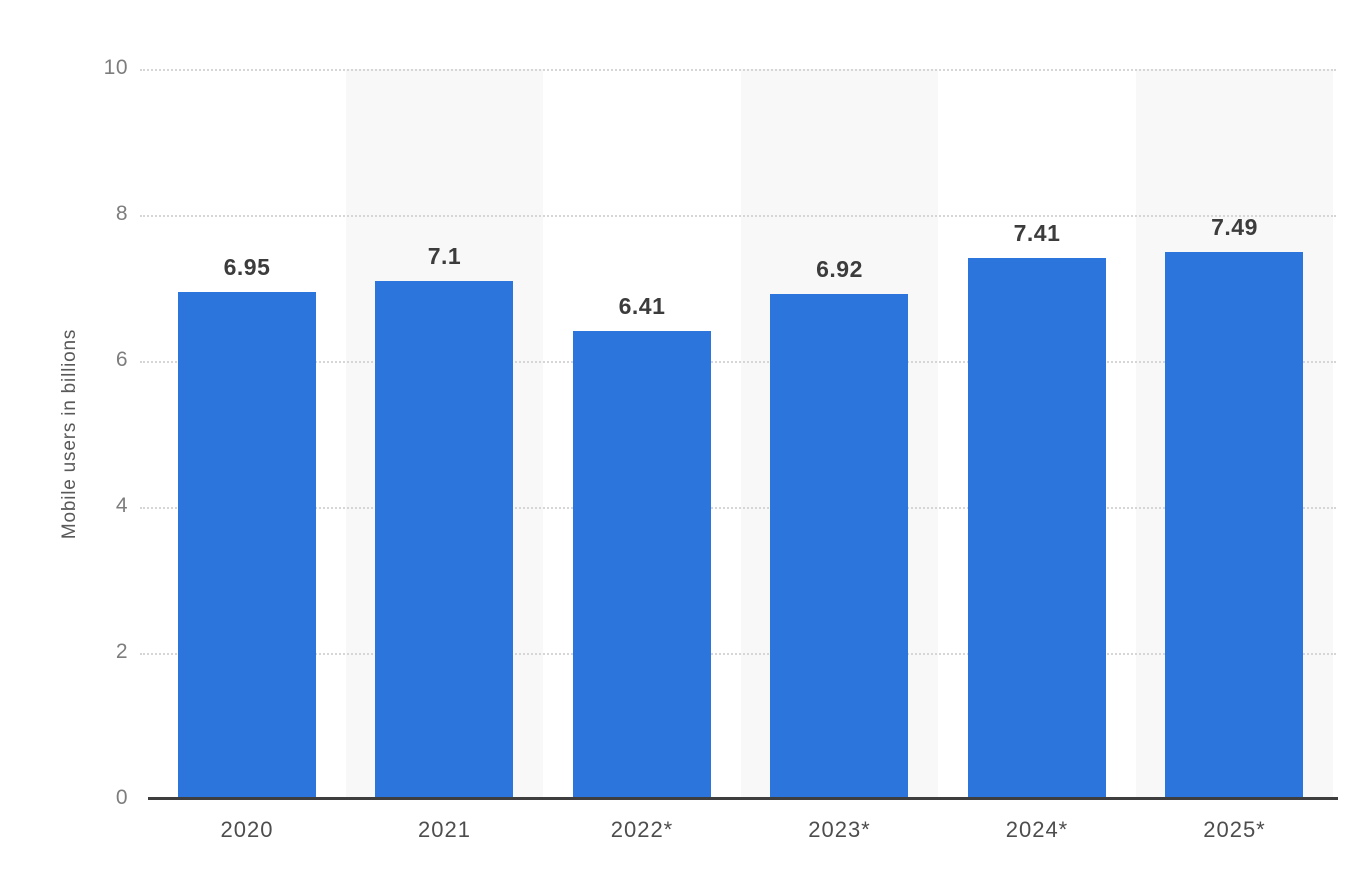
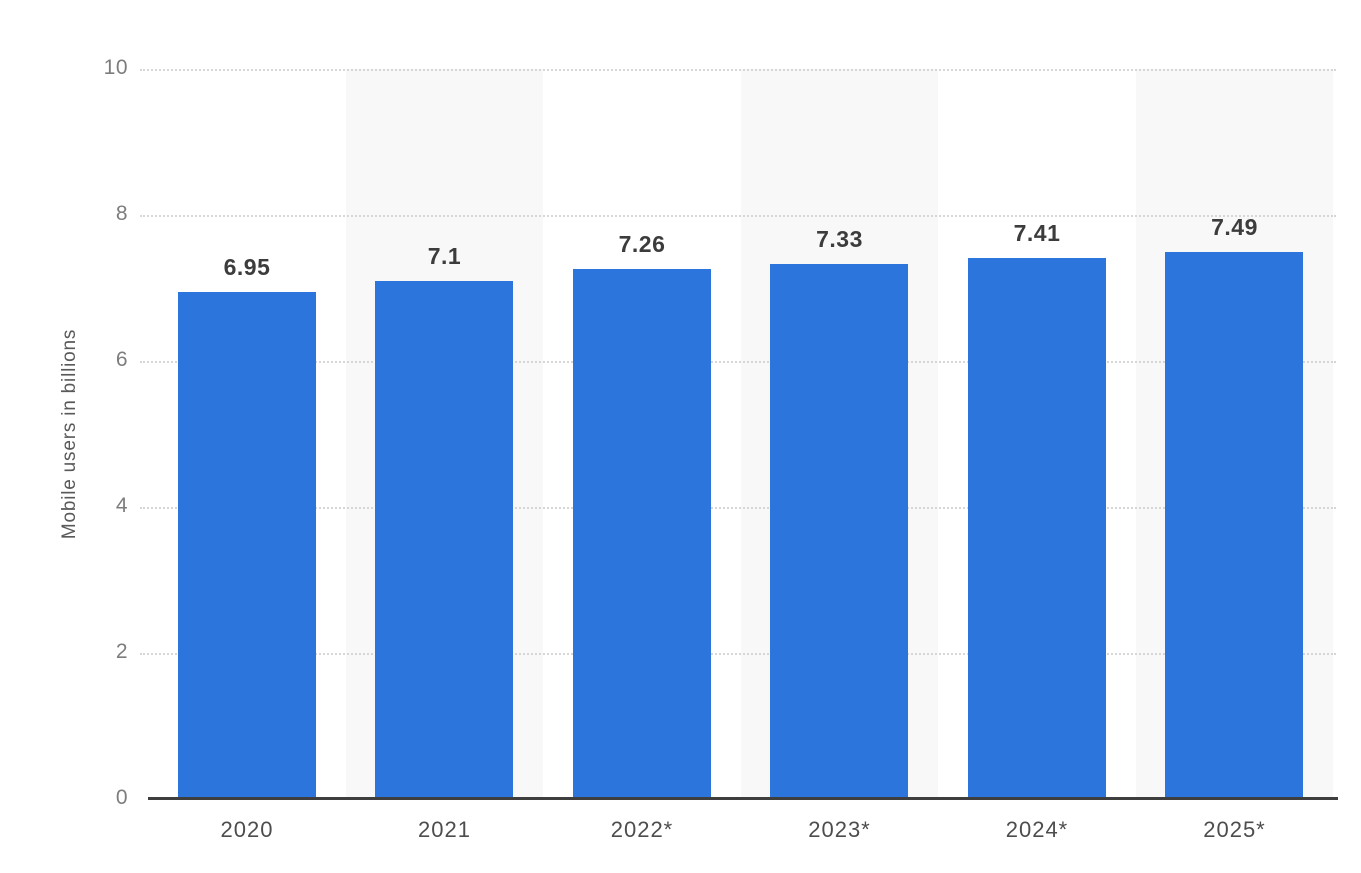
2022*: 6.41 -> 7.26
2023*: 6.92 -> 7.33
